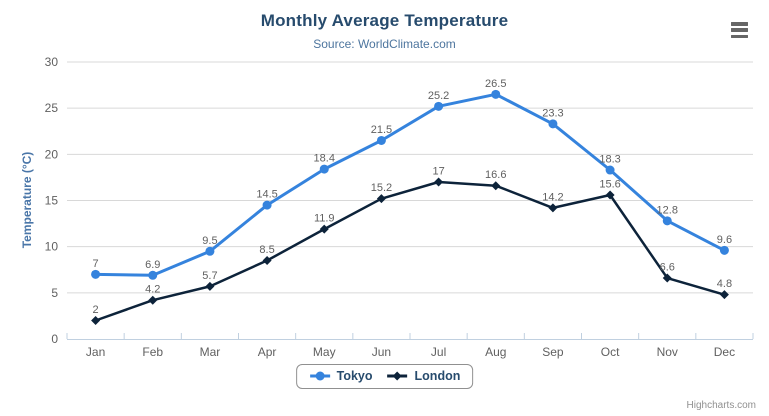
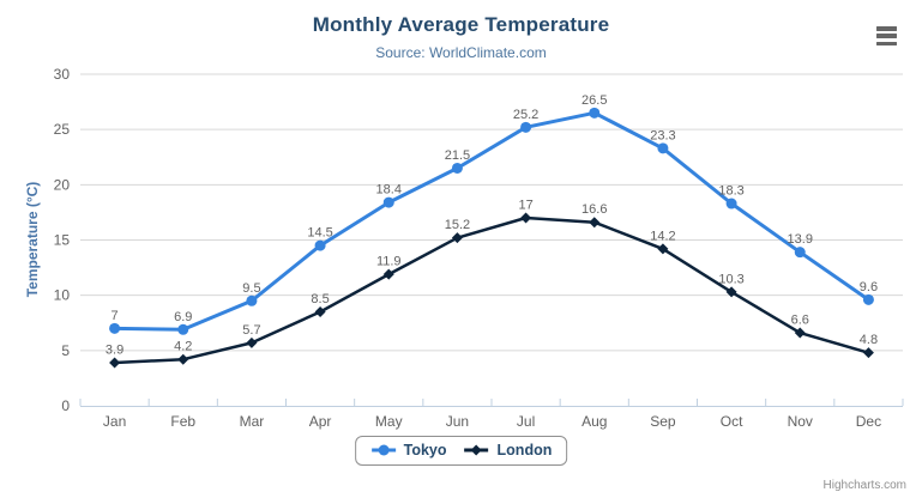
London/Jan: 2 -> 3.9
London/Oct: 15.6 -> 10.3
Tokyo/Nov: 12.8 -> 13.9
